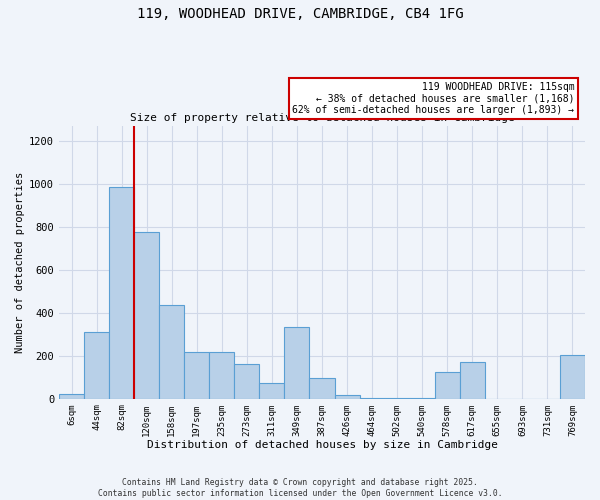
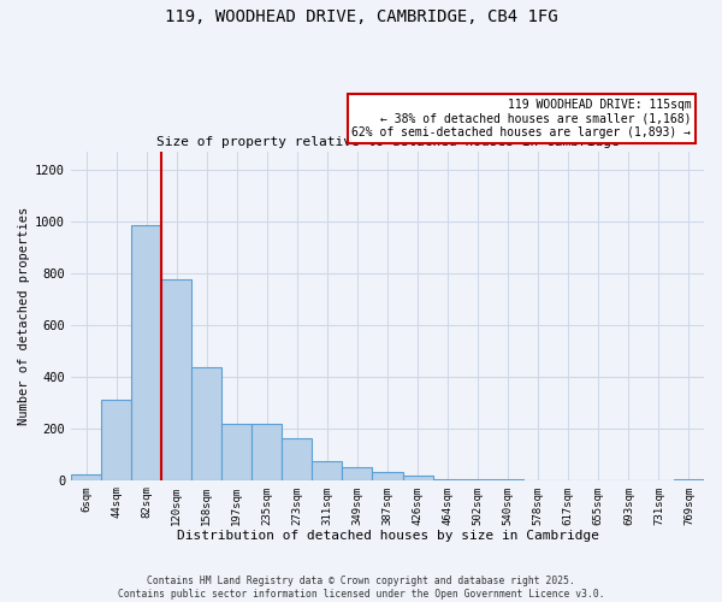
349sqm: 335 -> 48
387sqm: 95 -> 32
578sqm: 125 -> 1
617sqm: 170 -> 1
769sqm: 205 -> 2
